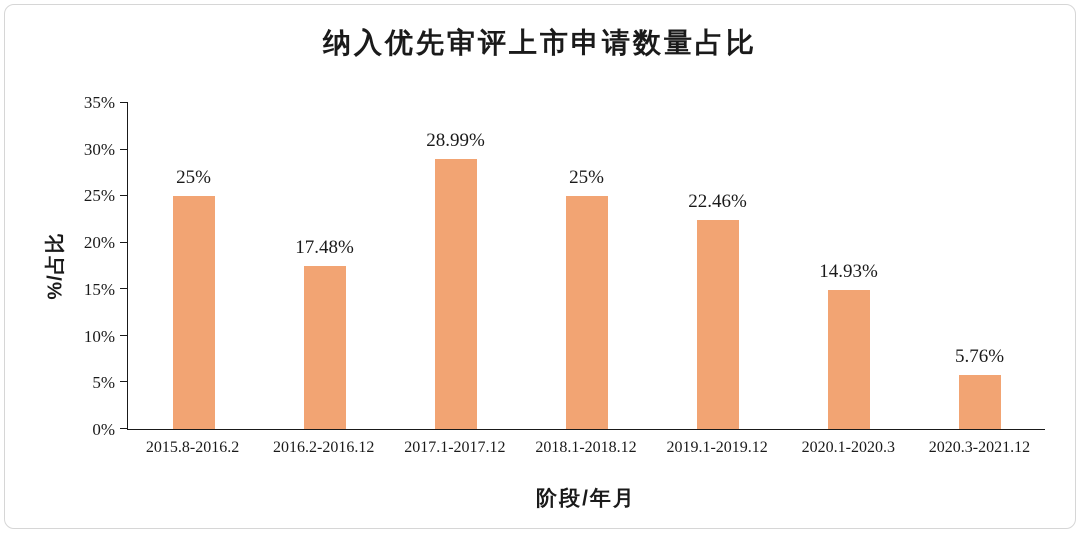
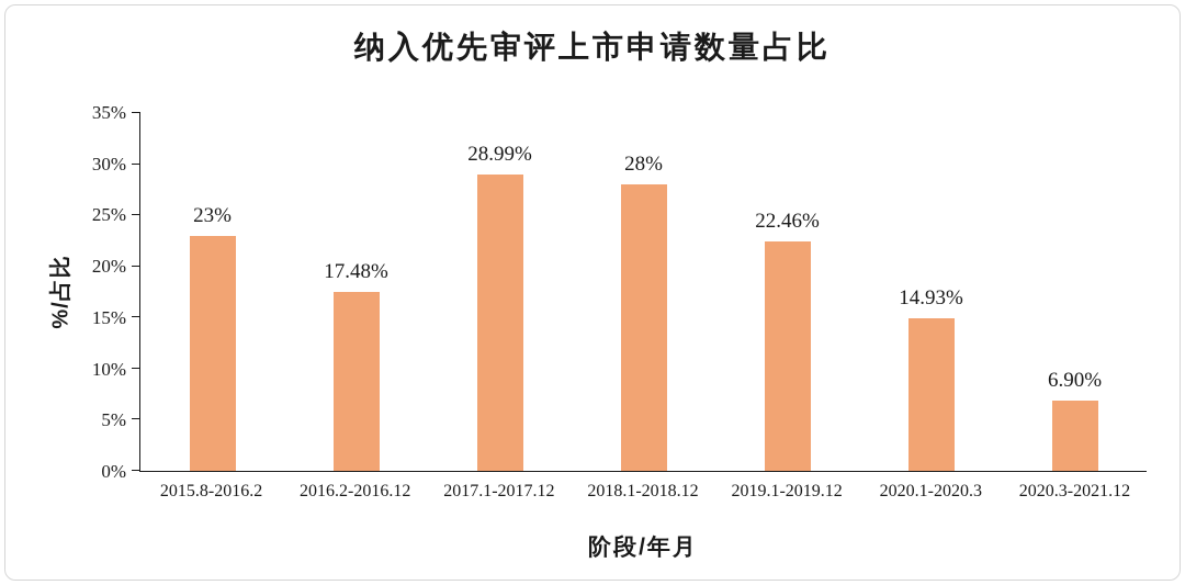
2015.8-2016.2: 25% -> 23%
2018.1-2018.12: 25% -> 28%
2020.3-2021.12: 5.76% -> 6.90%
